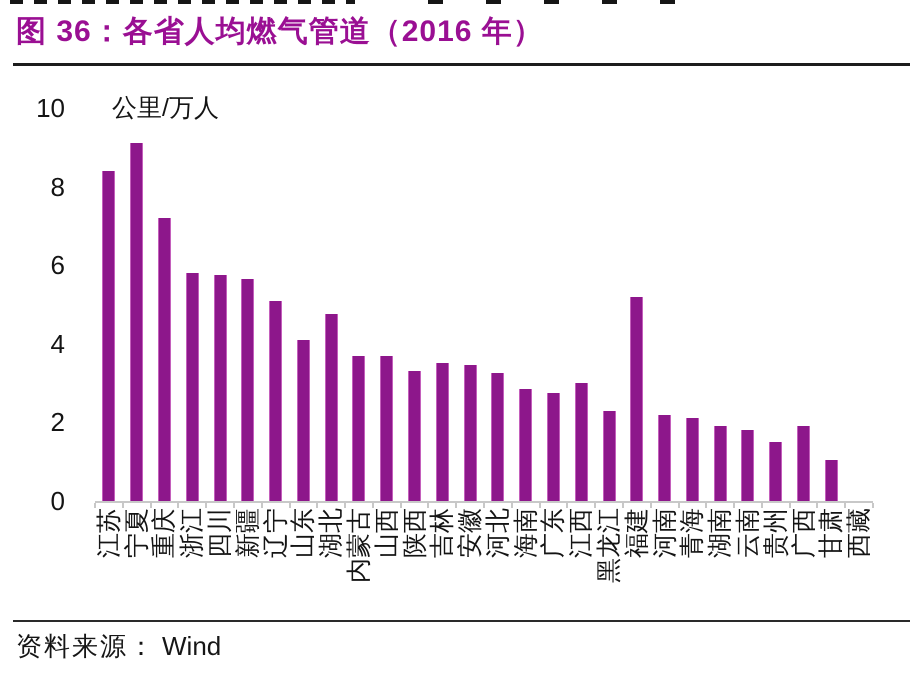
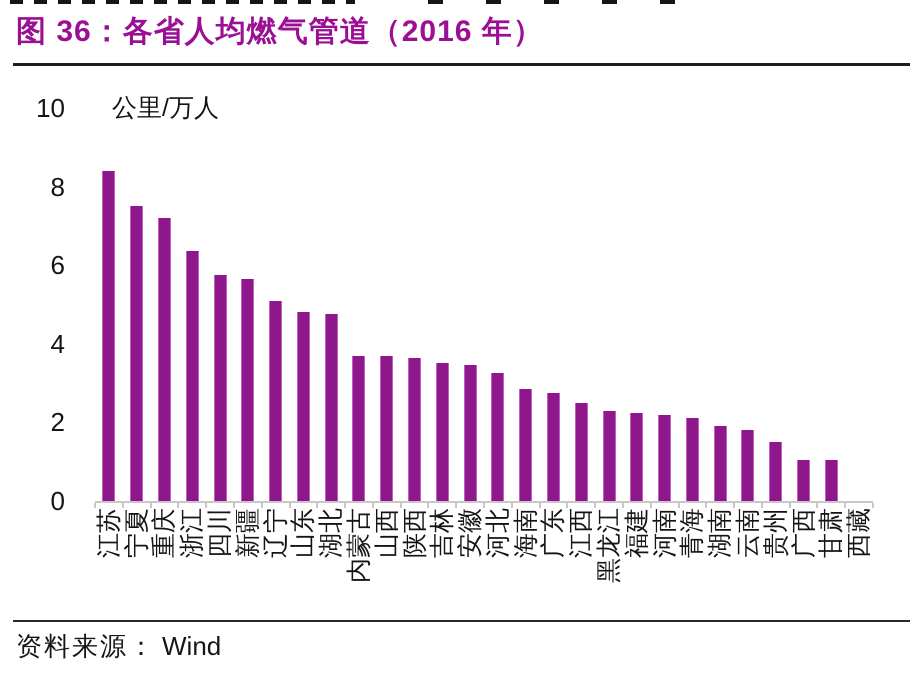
宁夏: 9.1 -> 7.5
浙江: 5.8 -> 6.3
山东: 4.1 -> 4.8
陕西: 3.3 -> 3.6
江西: 3.0 -> 2.5
福建: 5.2 -> 2.2
广西: 1.9 -> 1.1
